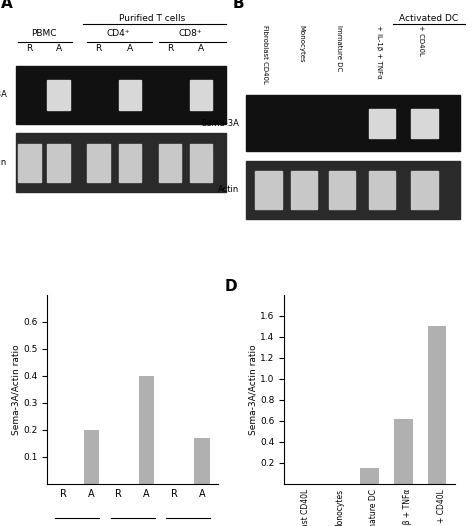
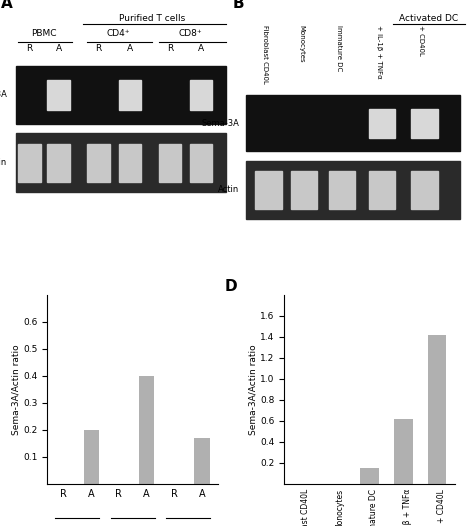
+ CD40L: 1.50 -> 1.42
